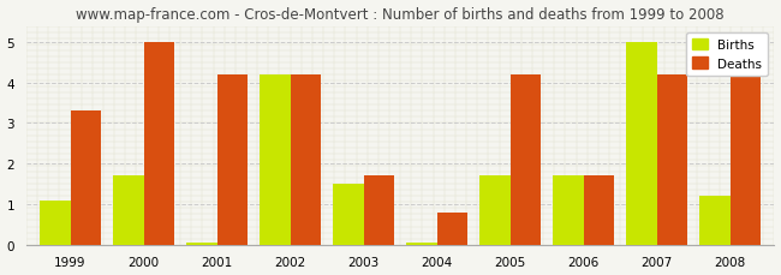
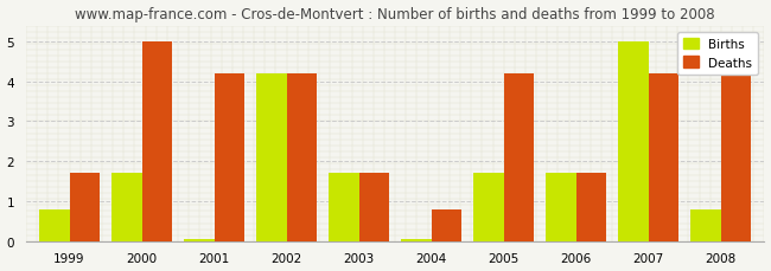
Births/1999: 1.10 -> 0.80
Deaths/1999: 3.3 -> 1.7
Births/2003: 1.50 -> 1.70
Births/2008: 1.20 -> 0.80
